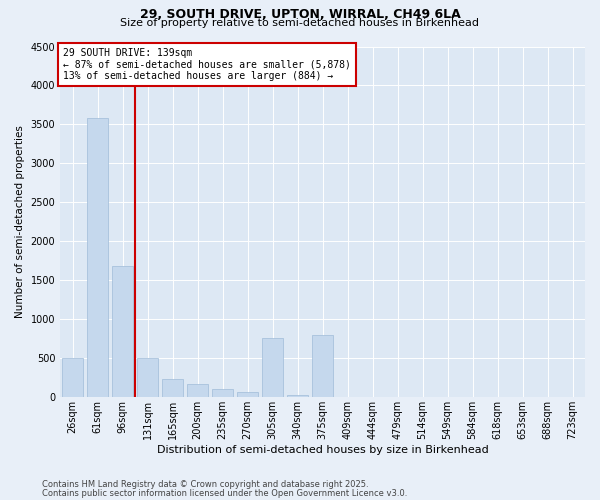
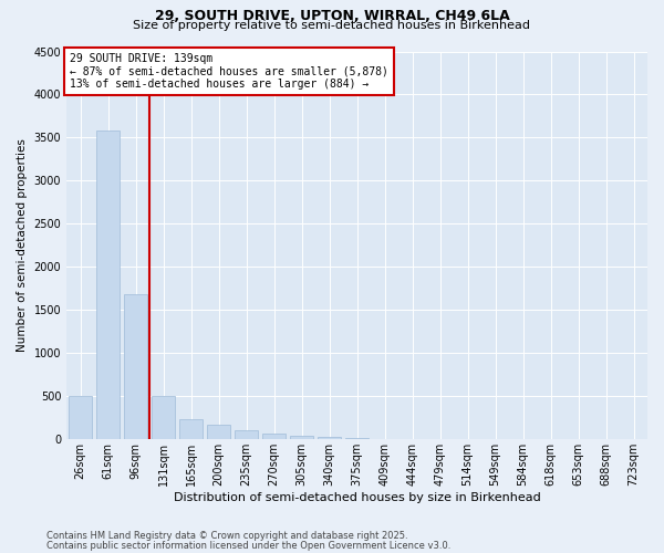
305sqm: 760 -> 40
375sqm: 800 -> 20
